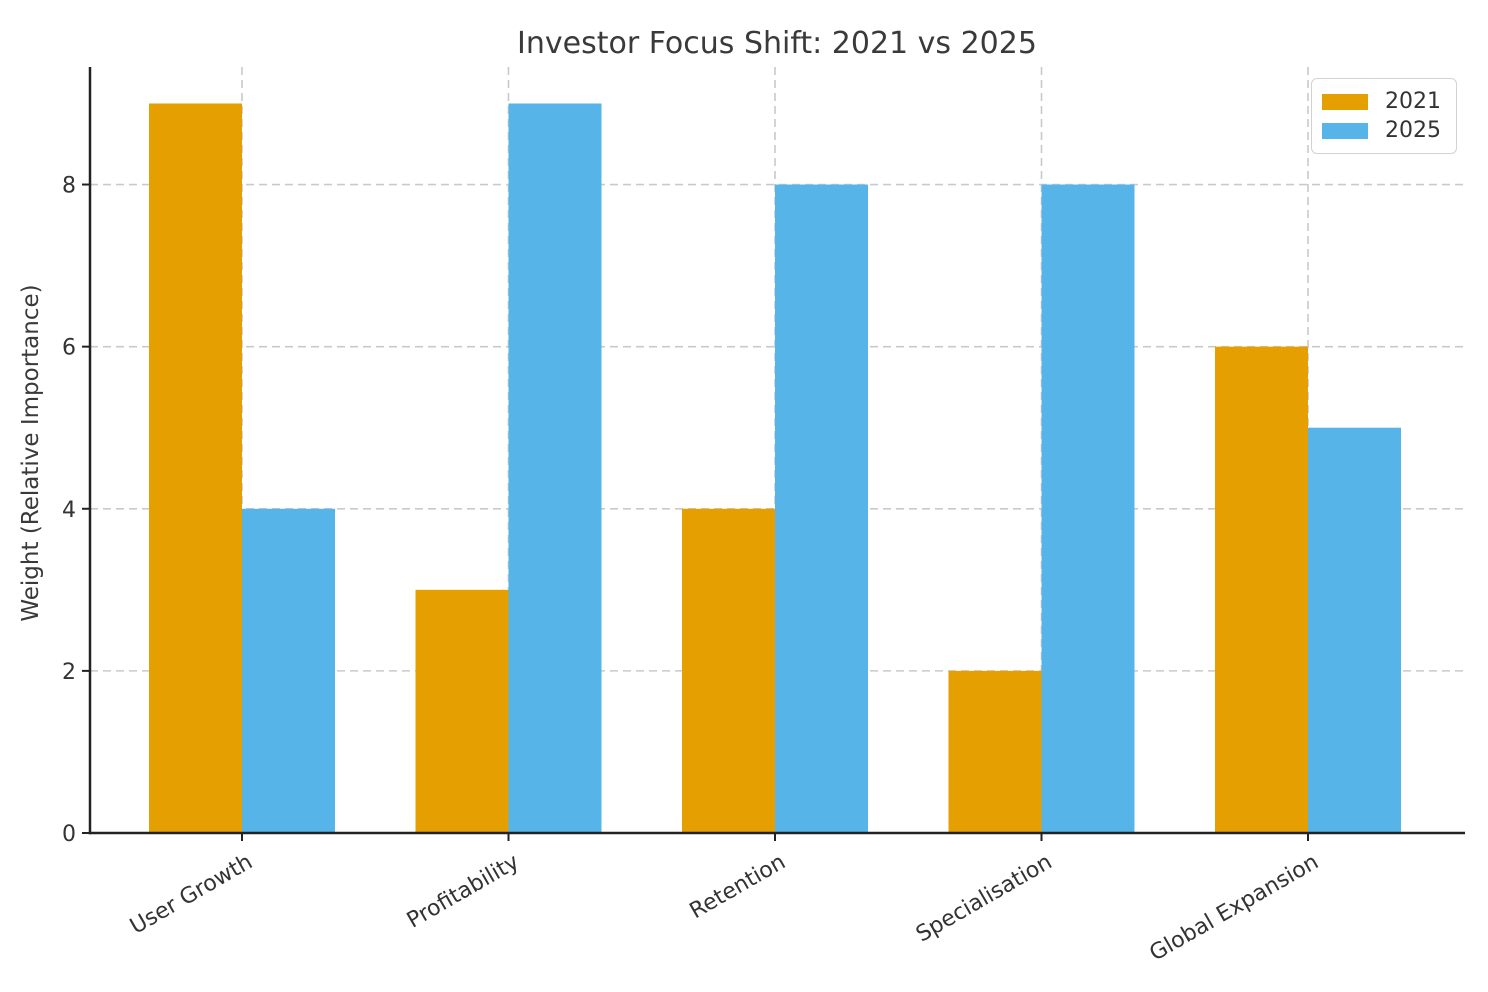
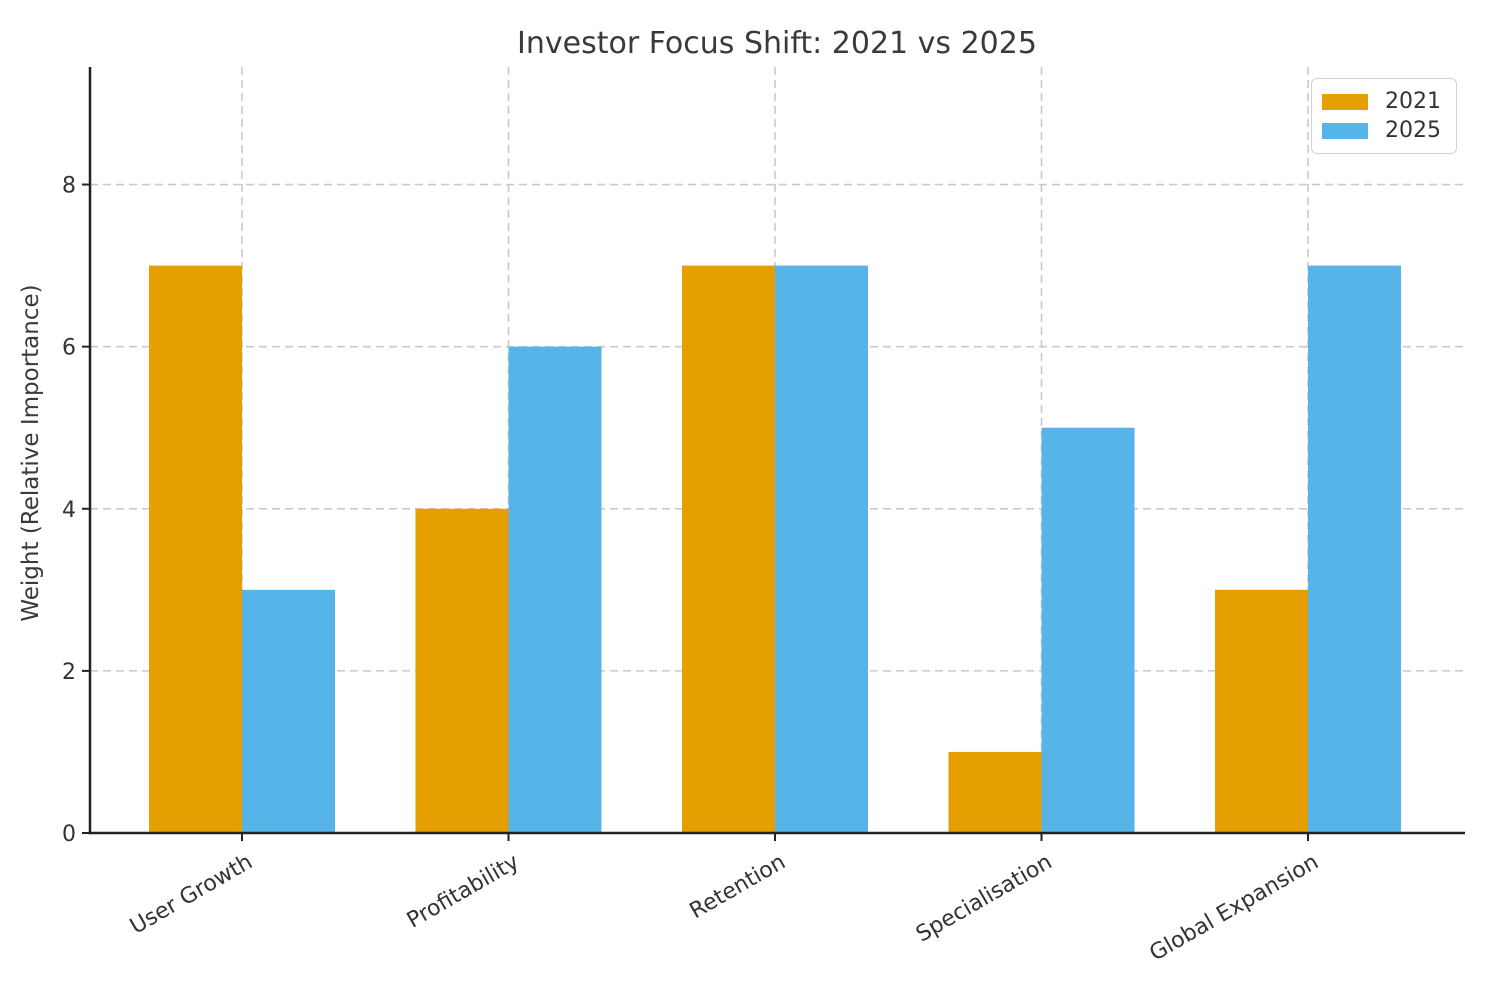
2021/User Growth: 9 -> 7
2025/User Growth: 4 -> 3
2021/Profitability: 3 -> 4
2025/Profitability: 9 -> 6
2021/Retention: 4 -> 7
2025/Retention: 8 -> 7
2021/Specialisation: 2 -> 1
2025/Specialisation: 8 -> 5
2021/Global Expansion: 6 -> 3
2025/Global Expansion: 5 -> 7
